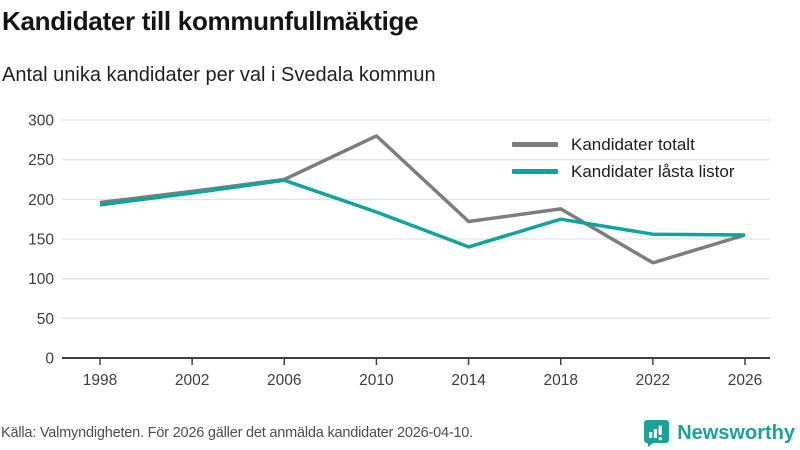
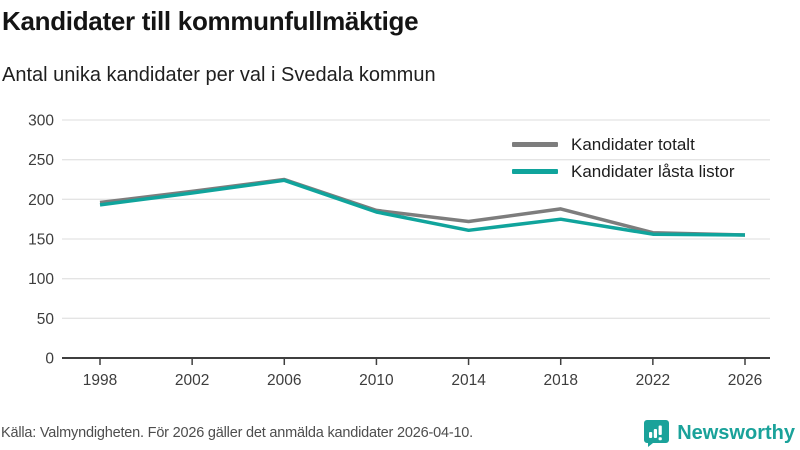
Kandidater totalt/2010: 280 -> 190
Kandidater låsta listor/2014: 140 -> 160
Kandidater totalt/2022: 120 -> 160
